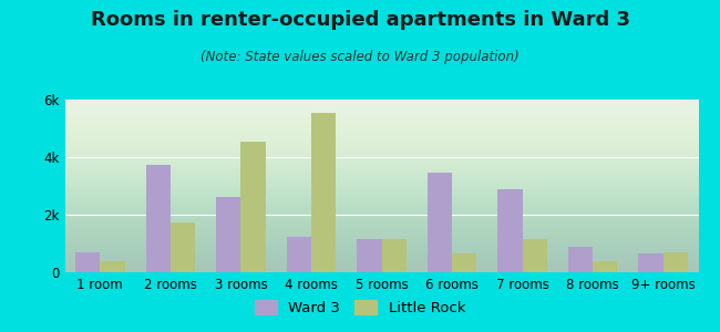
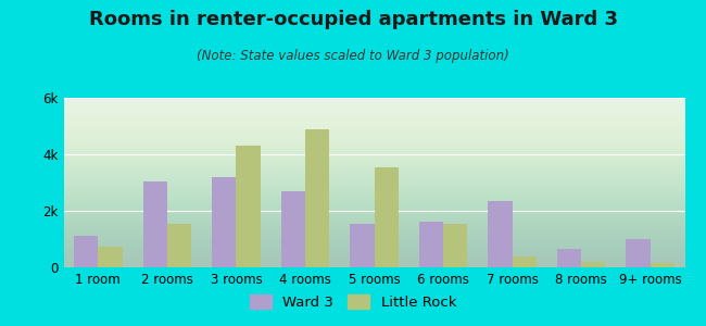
Ward 3/1 room: 0.70k -> 1.10k
Little Rock/1 room: 0.40k -> 0.75k
Ward 3/2 rooms: 3.75k -> 3.05k
Little Rock/2 rooms: 1.75k -> 1.55k
Ward 3/3 rooms: 2.60k -> 3.20k
Little Rock/3 rooms: 4.55k -> 4.30k
Ward 3/4 rooms: 1.25k -> 2.70k
Little Rock/4 rooms: 5.55k -> 4.90k
Ward 3/5 rooms: 1.15k -> 1.55k
Little Rock/5 rooms: 1.15k -> 3.55k
Ward 3/6 rooms: 3.45k -> 1.60k
Little Rock/6 rooms: 0.65k -> 1.55k
Ward 3/7 rooms: 2.90k -> 2.35k
Little Rock/7 rooms: 1.15k -> 0.40k
Ward 3/8 rooms: 0.90k -> 0.65k
Little Rock/8 rooms: 0.40k -> 0.20k
Ward 3/9+ rooms: 0.65k -> 1.00k
Little Rock/9+ rooms: 0.70k -> 0.15k
